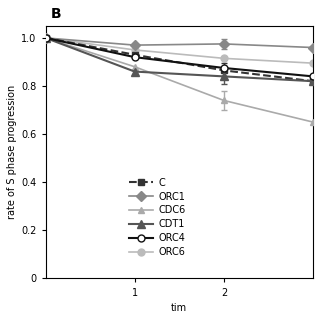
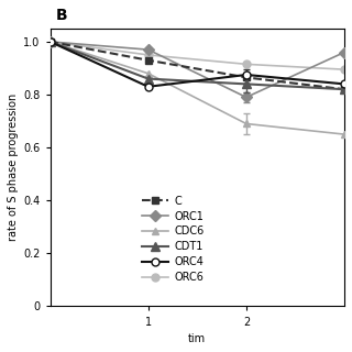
ORC4/1: 0.920 -> 0.830
ORC1/2: 0.975 -> 0.790
CDC6/2: 0.74 -> 0.69
